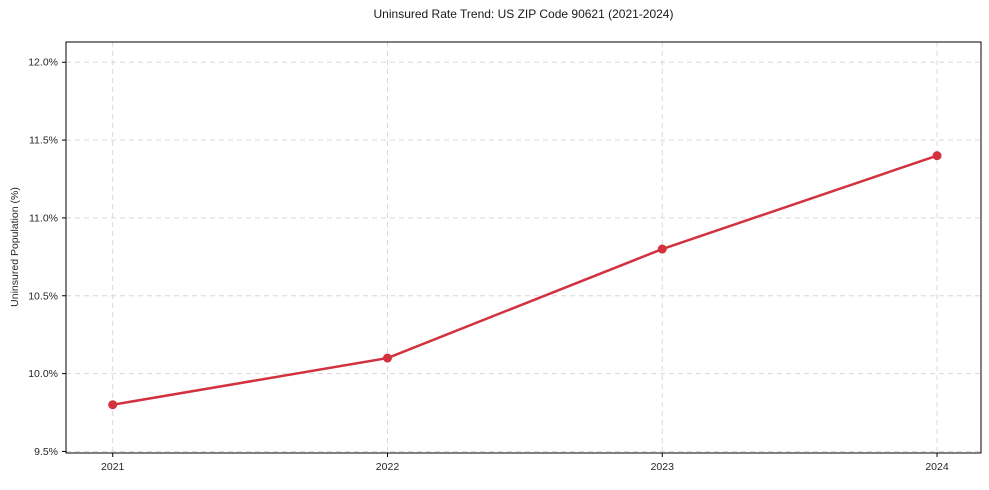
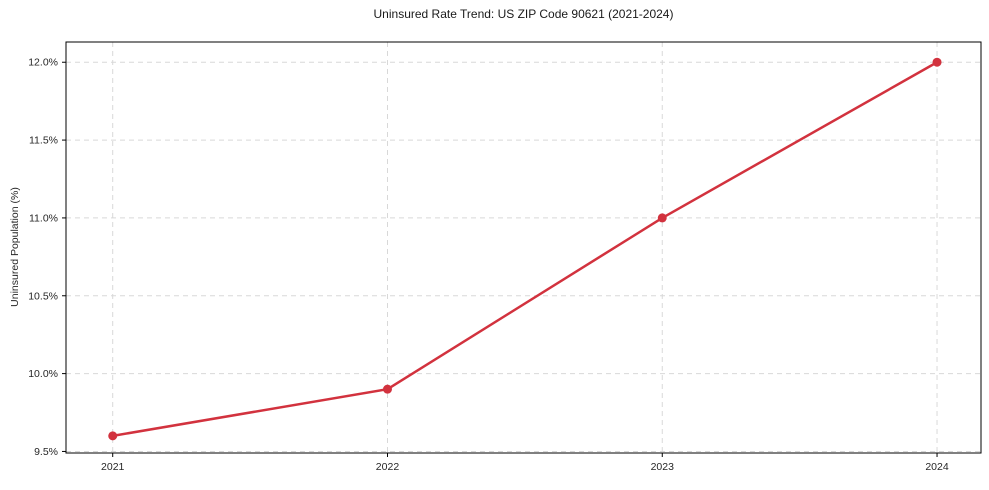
2021: 9.8% -> 9.6%
2022: 10.1% -> 9.9%
2023: 10.8% -> 11.0%
2024: 11.4% -> 12.0%
